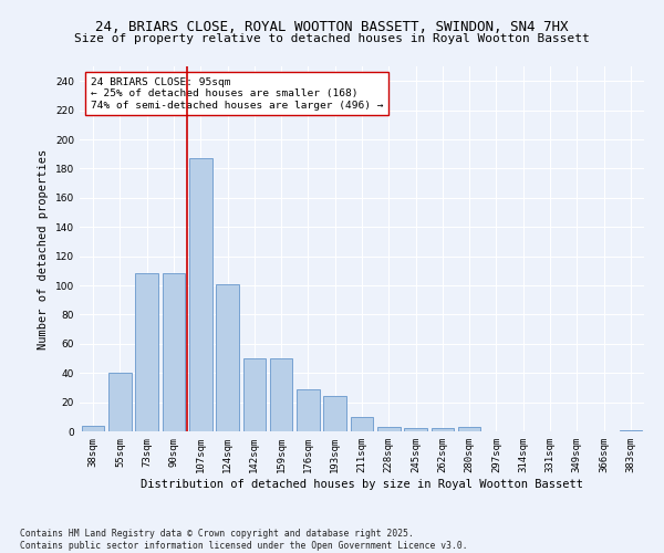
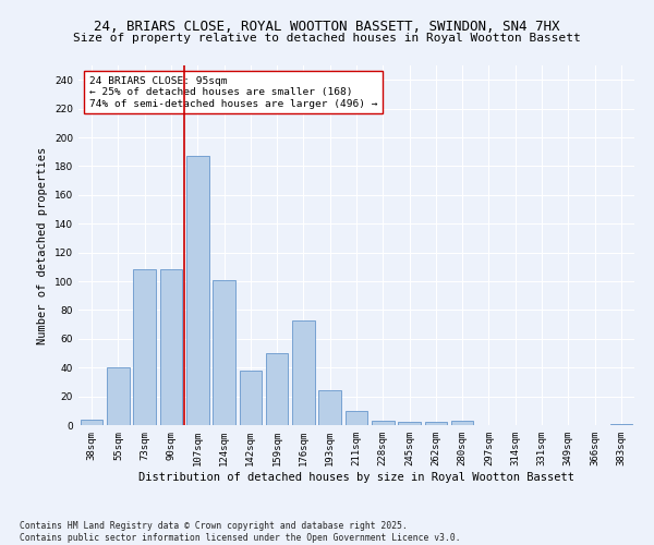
142sqm: 50 -> 38
176sqm: 29 -> 73
